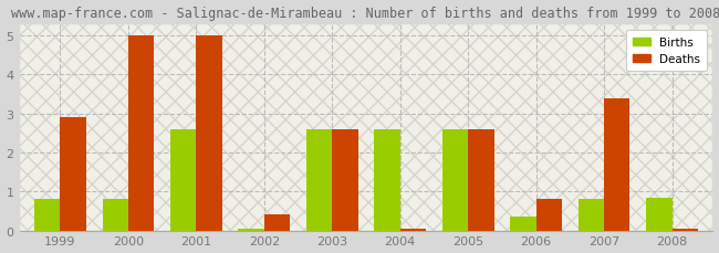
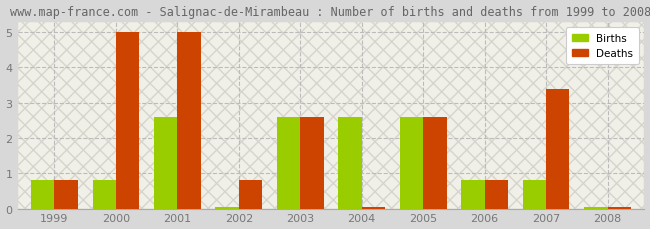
Deaths/1999: 2.90 -> 0.80
Deaths/2002: 0.40 -> 0.80
Births/2006: 0.35 -> 0.80
Births/2008: 0.85 -> 0.05
